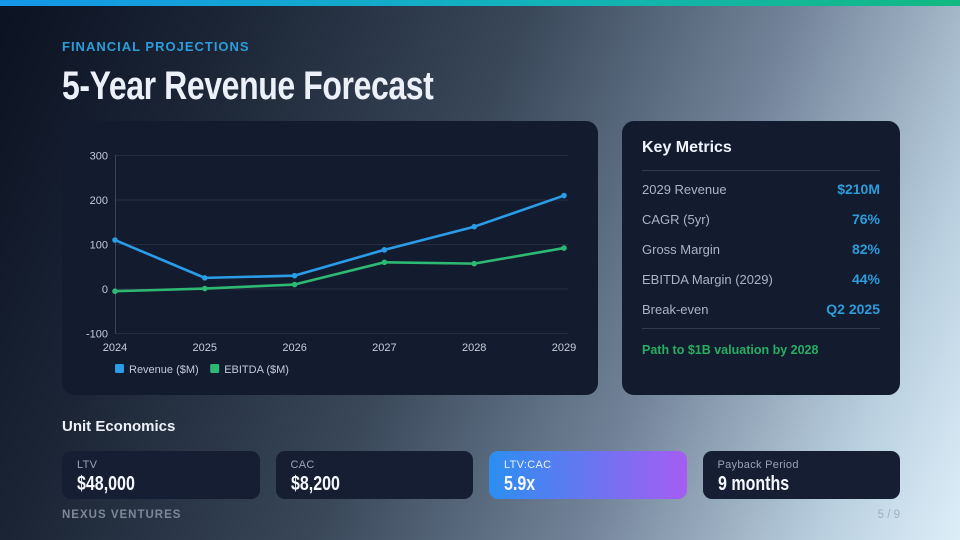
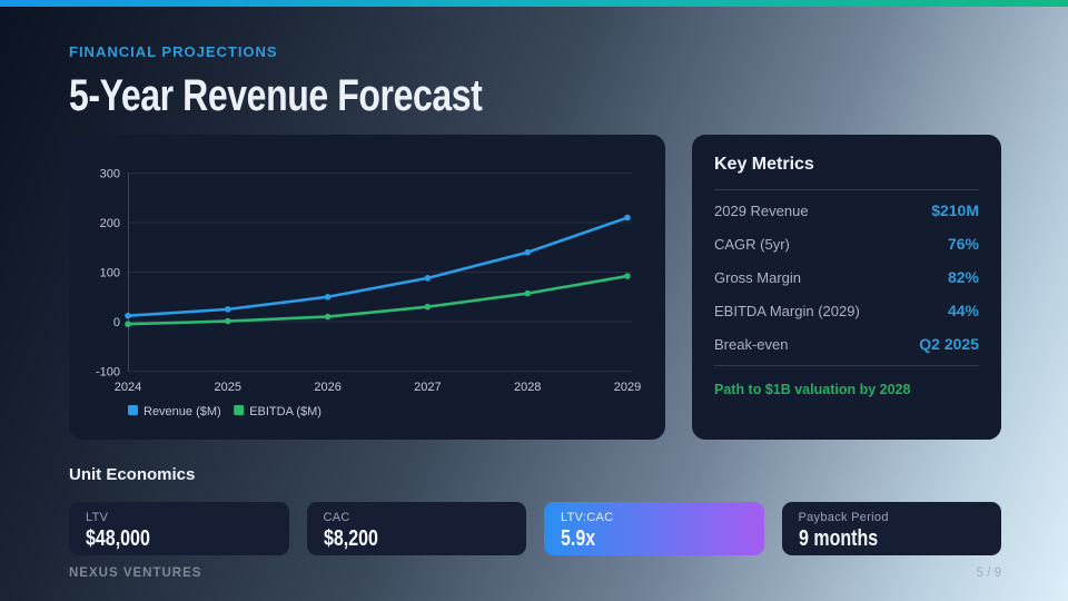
Revenue ($M)/2024: 110 -> 10
Revenue ($M)/2026: 30 -> 50
EBITDA ($M)/2027: 60 -> 30
